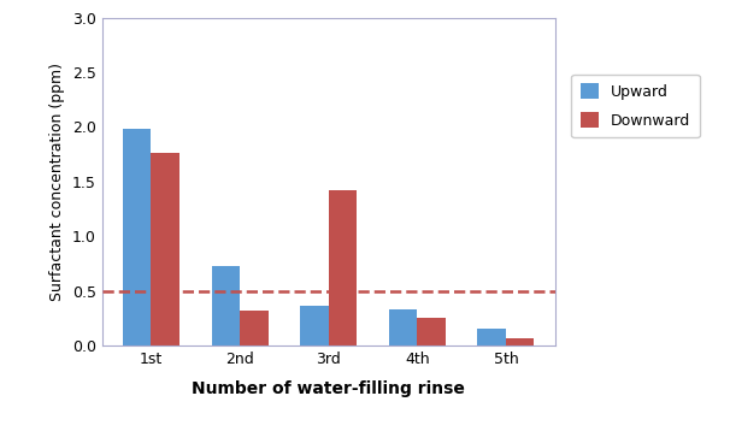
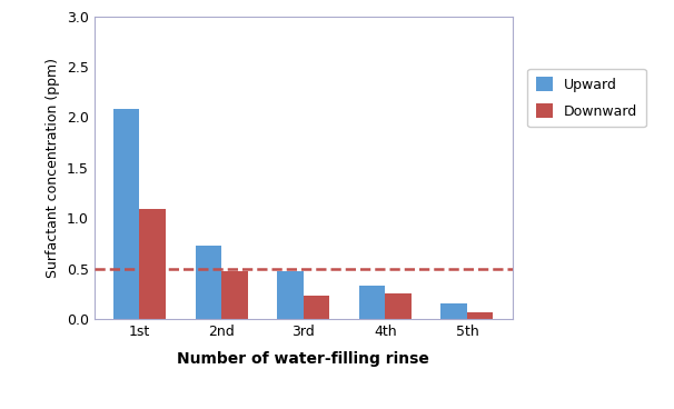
Upward/1st: 1.98 -> 2.08
Downward/1st: 1.76 -> 1.09
Downward/2nd: 0.32 -> 0.47
Upward/3rd: 0.36 -> 0.47
Downward/3rd: 1.42 -> 0.23
